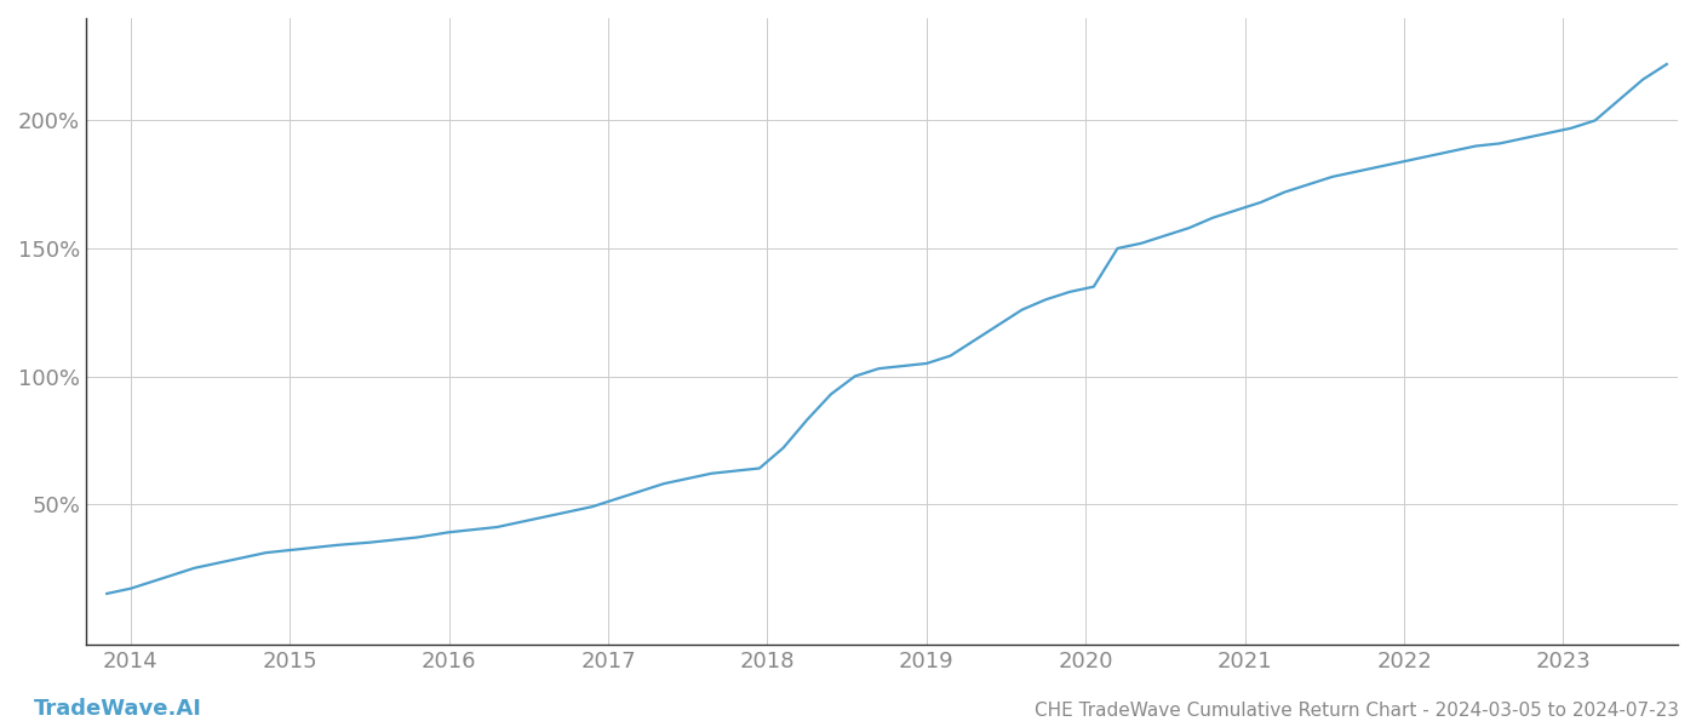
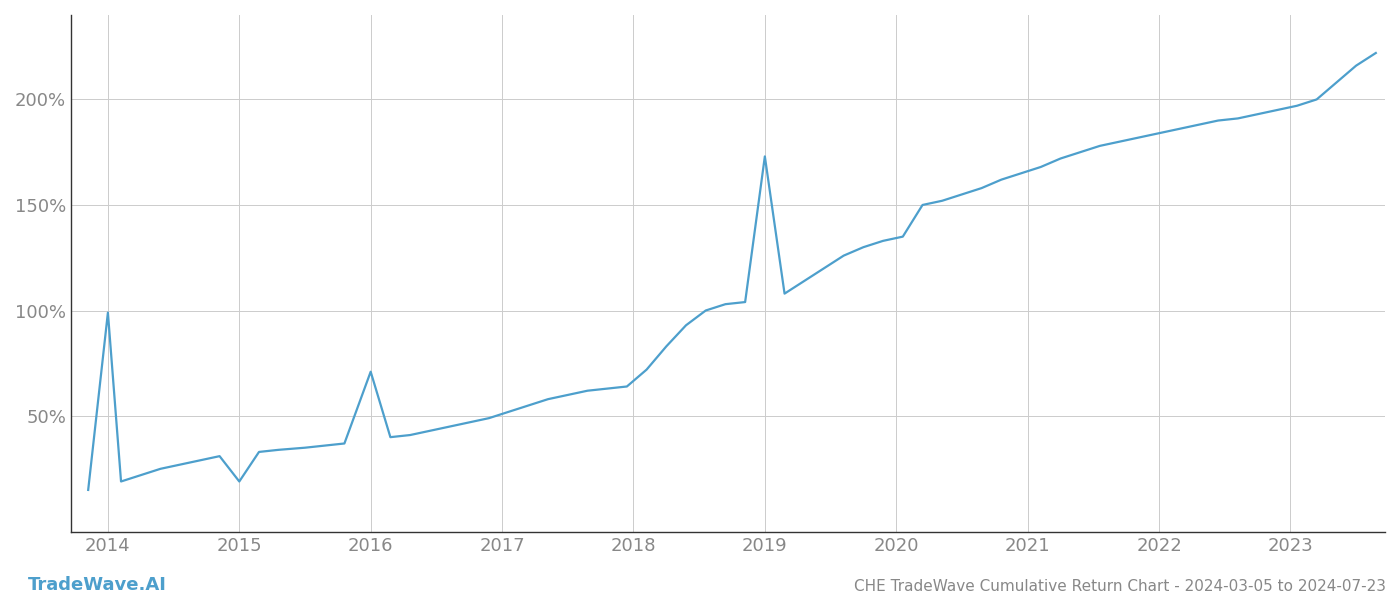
2014: 17% -> 99%
2015: 32% -> 19%
2016: 39% -> 71%
2019: 105% -> 173%
